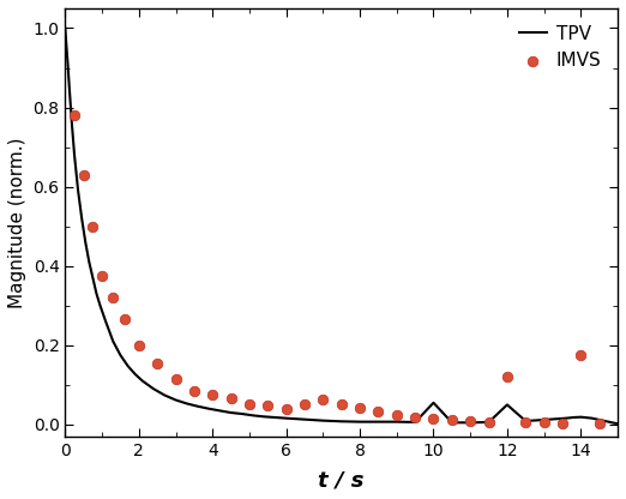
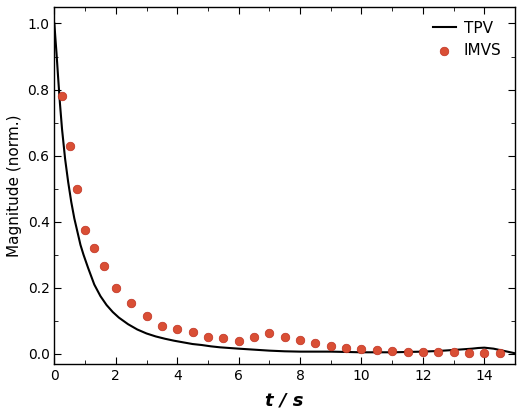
TPV/10: 0.055 -> 0.005
TPV/12: 0.050 -> 0.007
IMVS/12: 0.120 -> 0.006
IMVS/14: 0.175 -> 0.003
